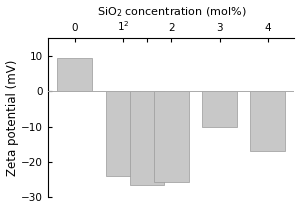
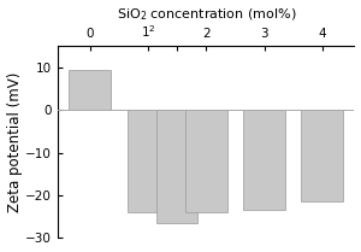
2: -25.5 -> -24.0
3: -10.0 -> -23.5
4: -17.0 -> -21.5
